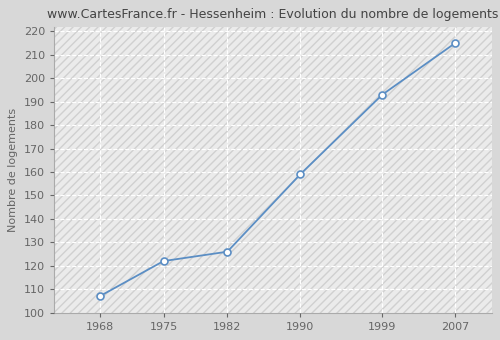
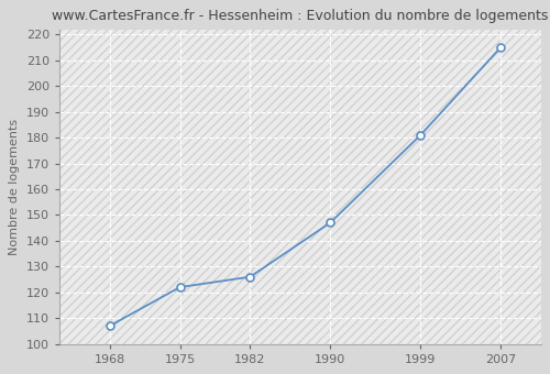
1990: 159 -> 147
1999: 193 -> 181
